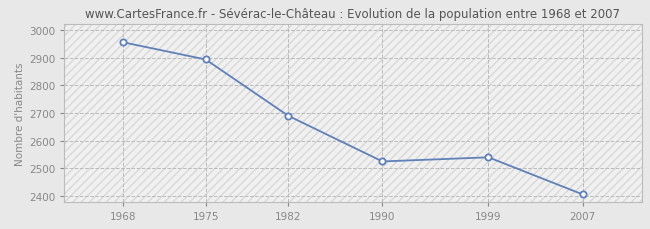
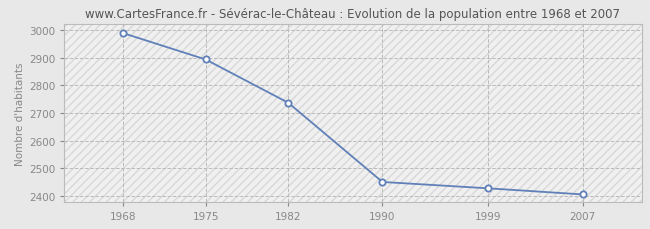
1968: 2955 -> 2988
1982: 2690 -> 2737
1990: 2525 -> 2451
1999: 2540 -> 2428
